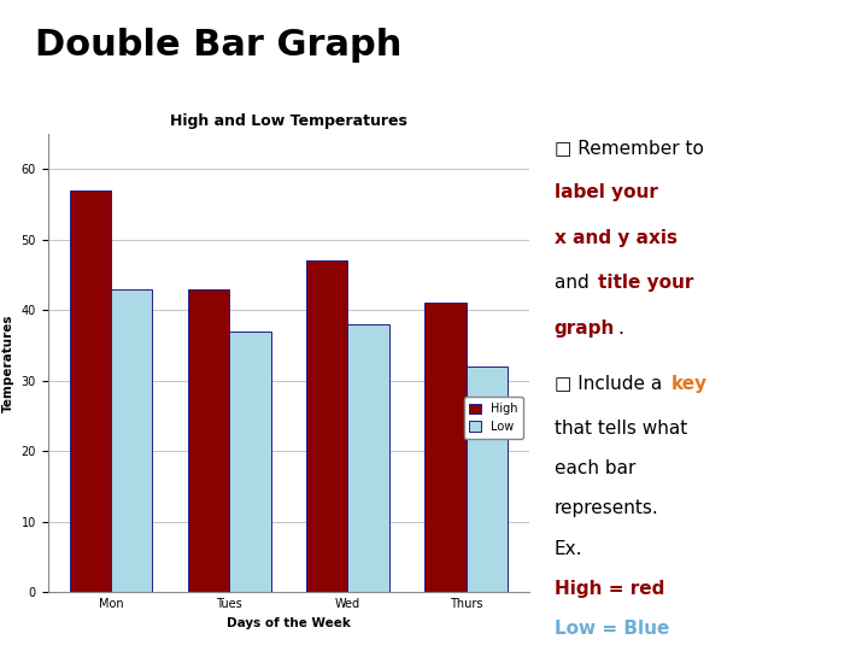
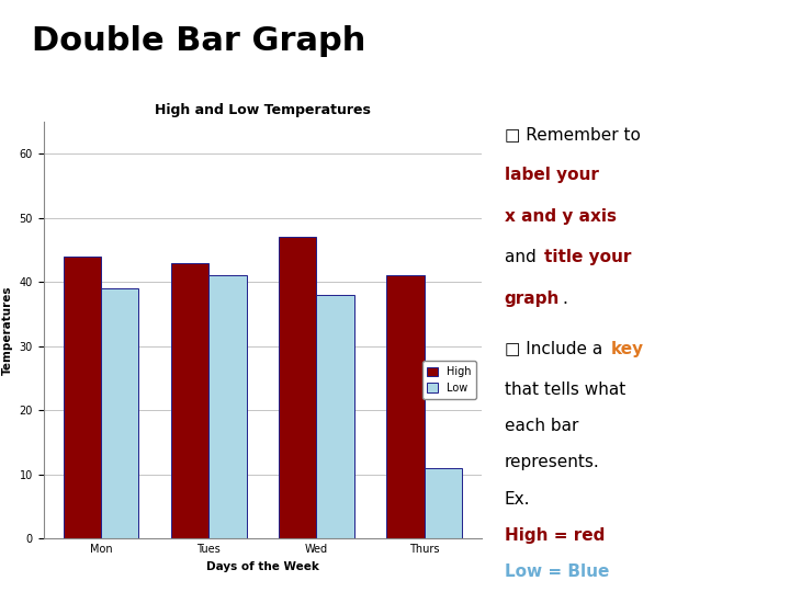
High/Mon: 57 -> 44
Low/Mon: 43 -> 39
Low/Tues: 37 -> 41
Low/Thurs: 32 -> 11
